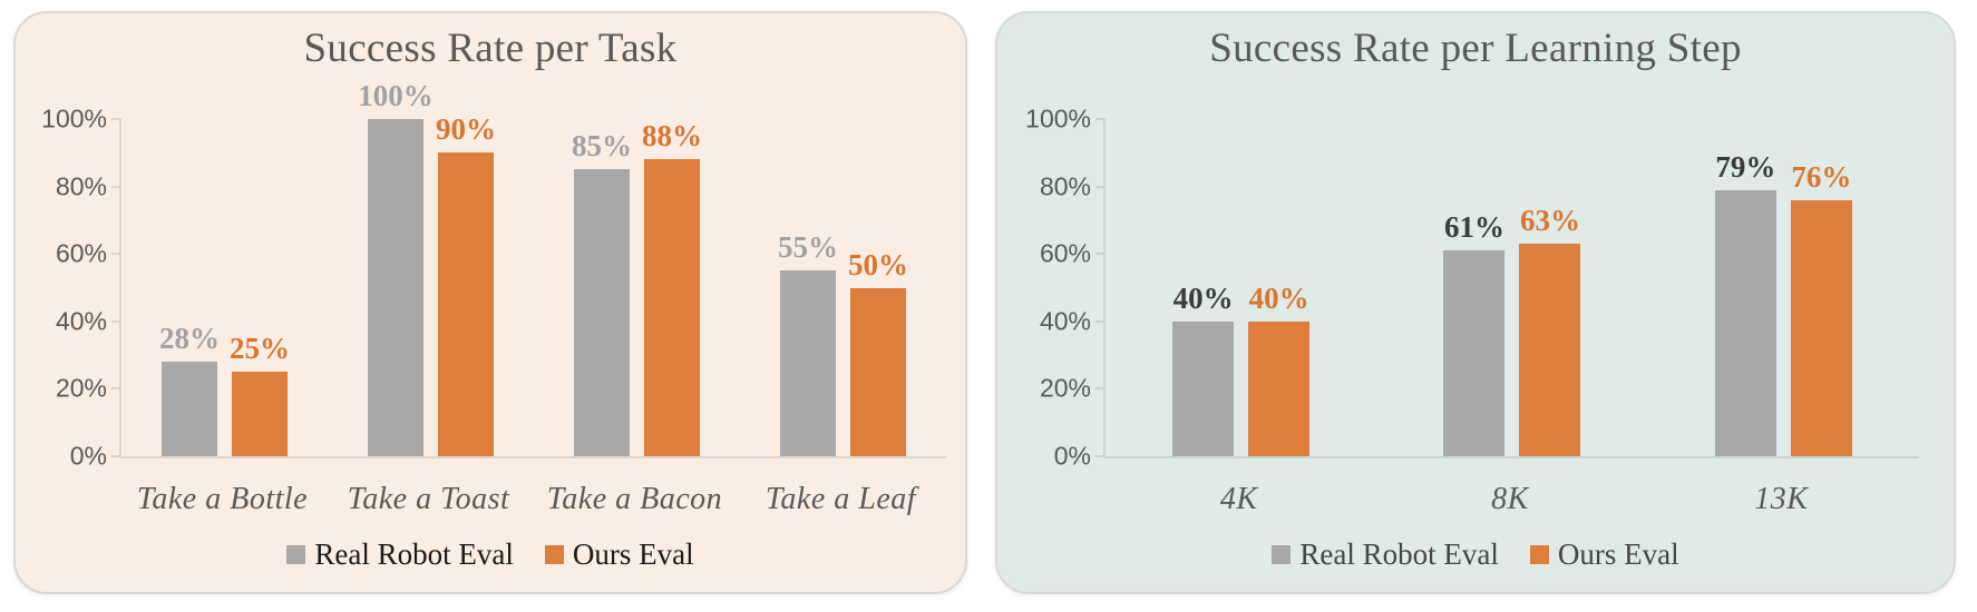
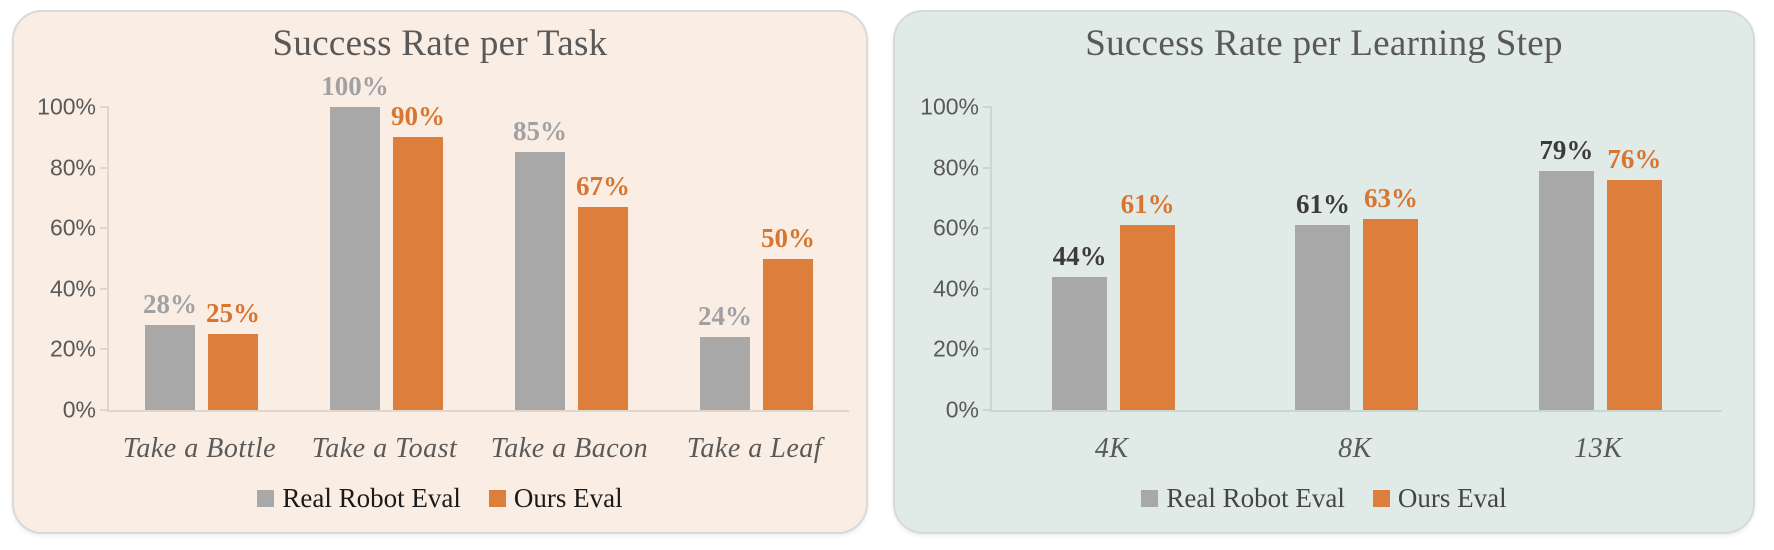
Success Rate per Task/Ours Eval/Take a Bacon: 88% -> 67%
Success Rate per Task/Real Robot Eval/Take a Leaf: 55% -> 24%
Success Rate per Learning Step/Real Robot Eval/4K: 40% -> 44%
Success Rate per Learning Step/Ours Eval/4K: 40% -> 61%
